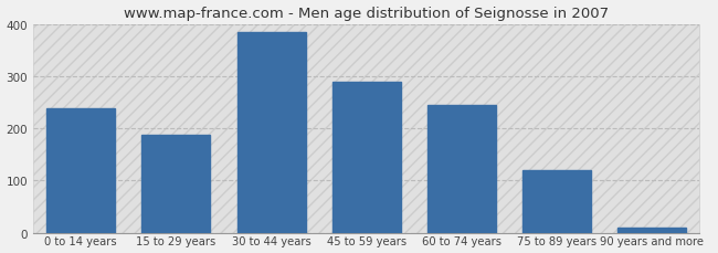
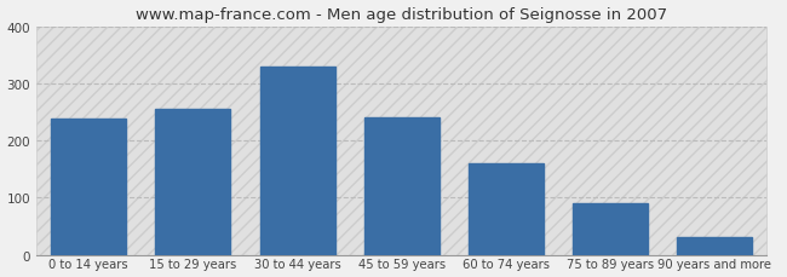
15 to 29 years: 188 -> 255
30 to 44 years: 385 -> 330
45 to 59 years: 290 -> 240
60 to 74 years: 245 -> 160
75 to 89 years: 120 -> 90
90 years and more: 10 -> 30
